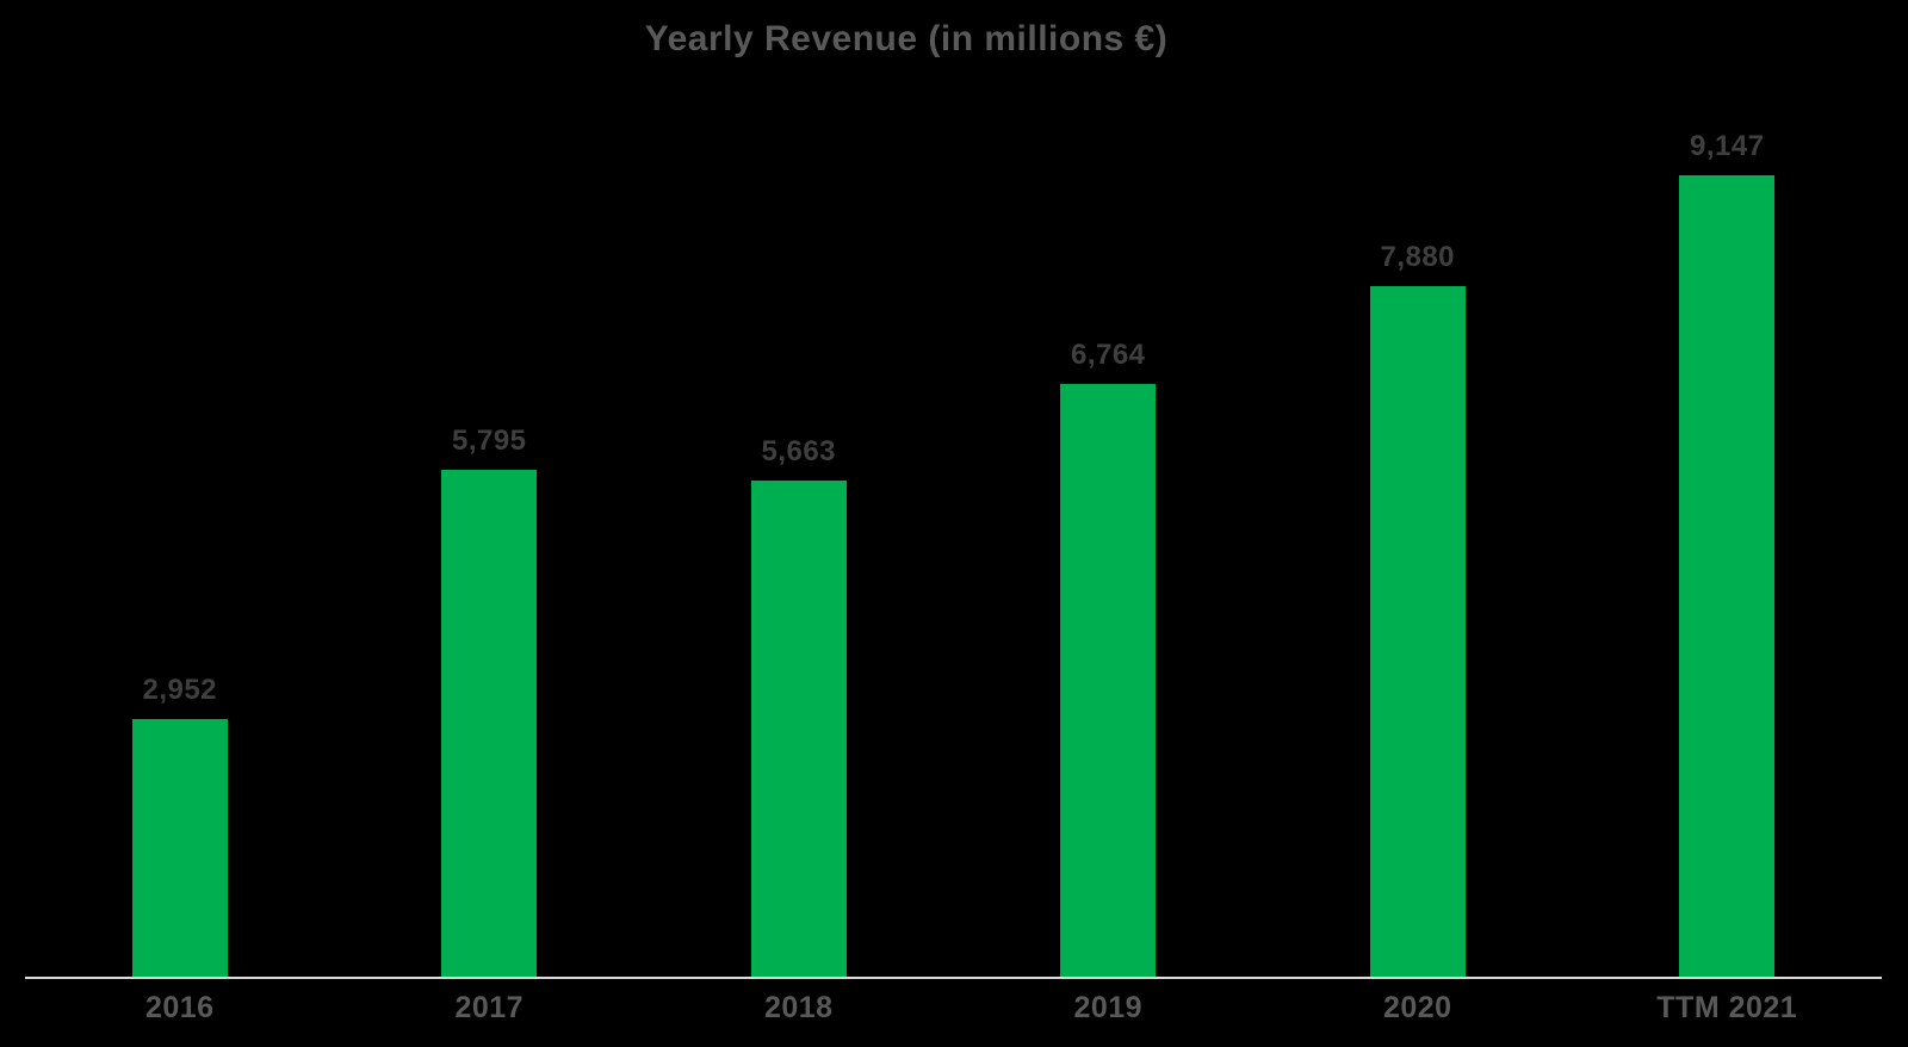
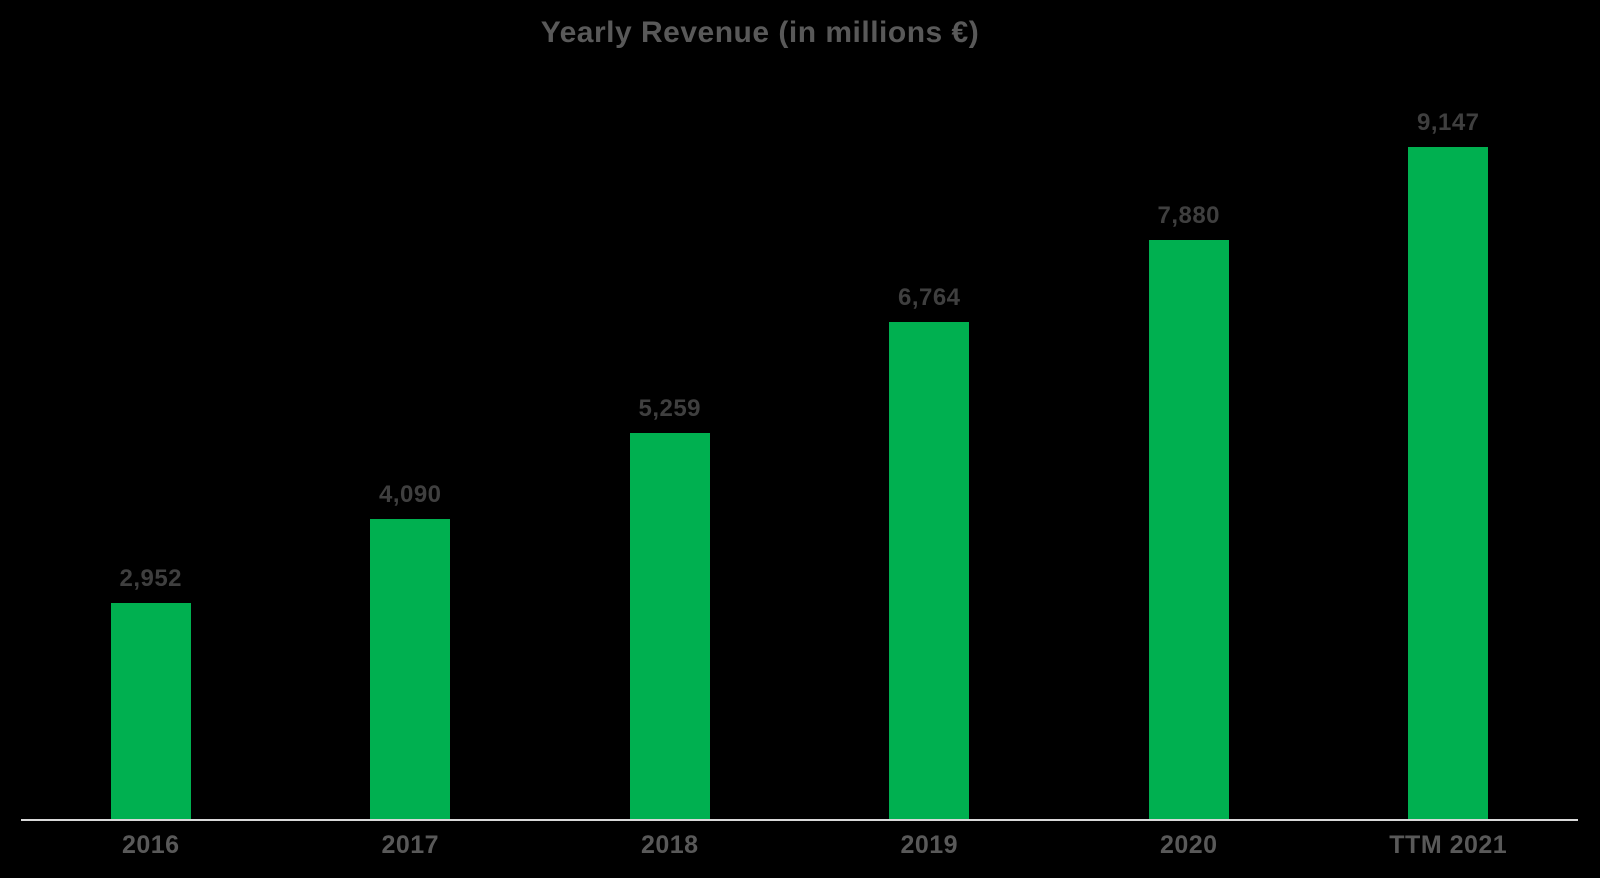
2017: 5,795 -> 4,090
2018: 5,663 -> 5,259
